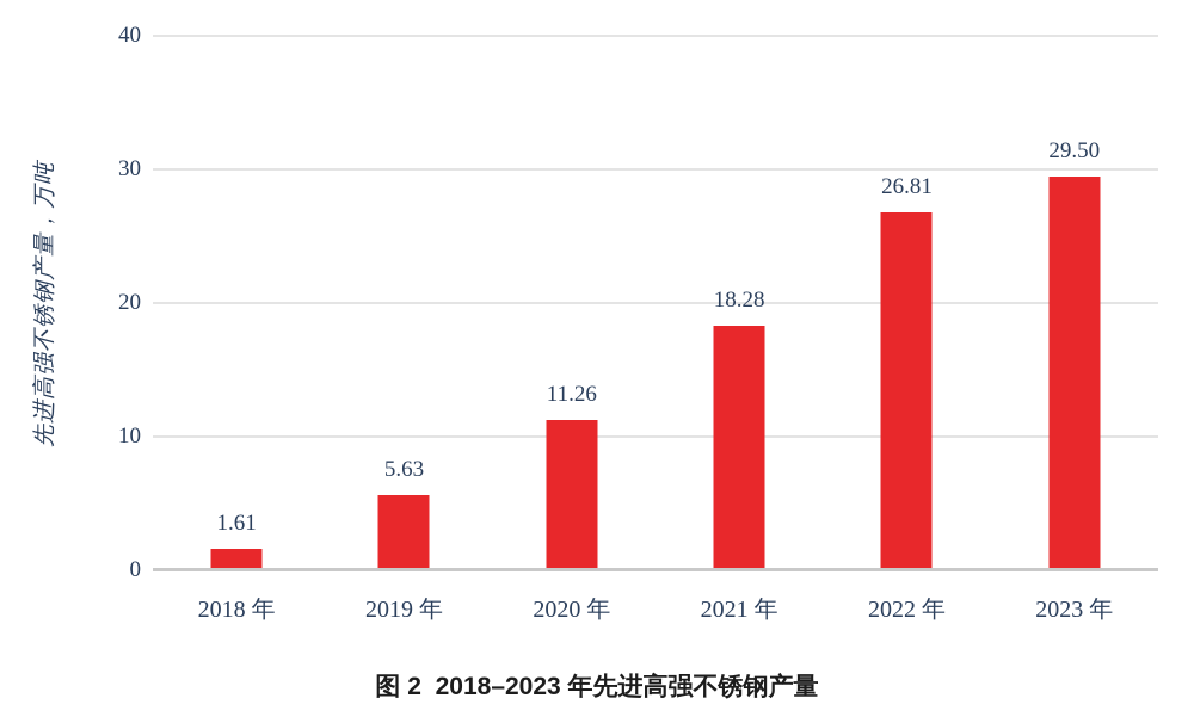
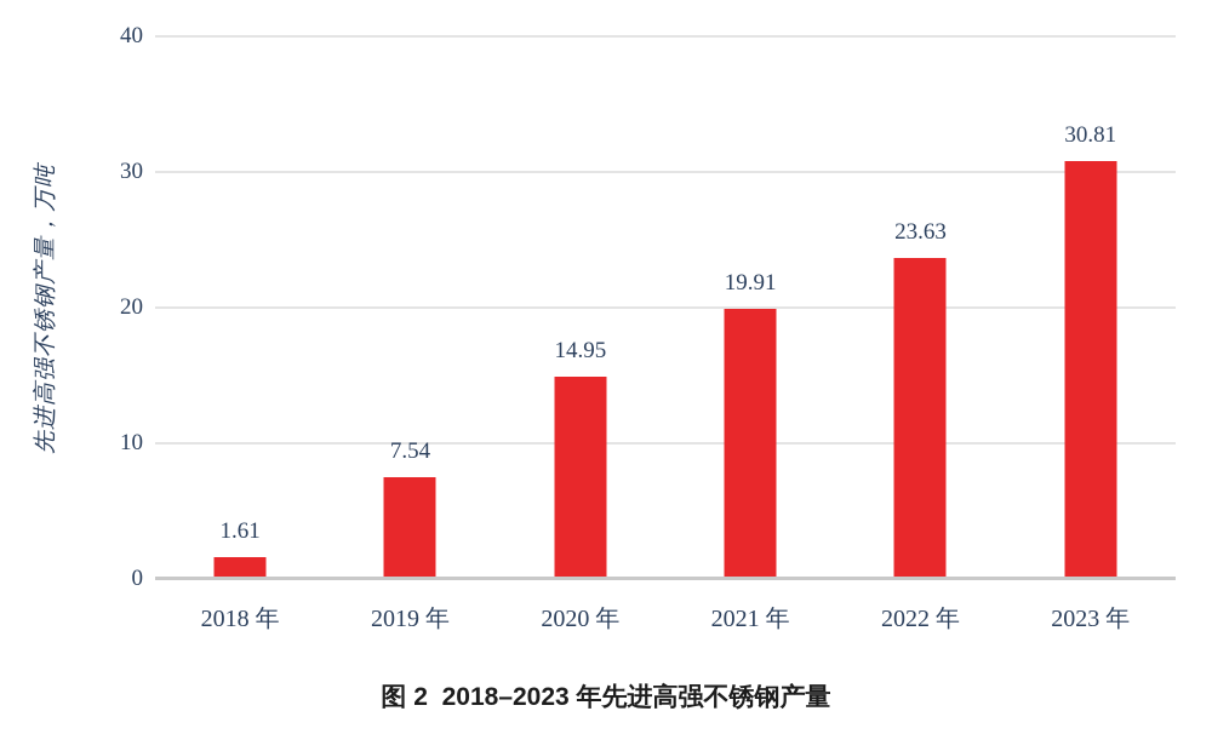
2019 年: 5.63 -> 7.54
2020 年: 11.26 -> 14.95
2021 年: 18.28 -> 19.91
2022 年: 26.81 -> 23.63
2023 年: 29.50 -> 30.81
